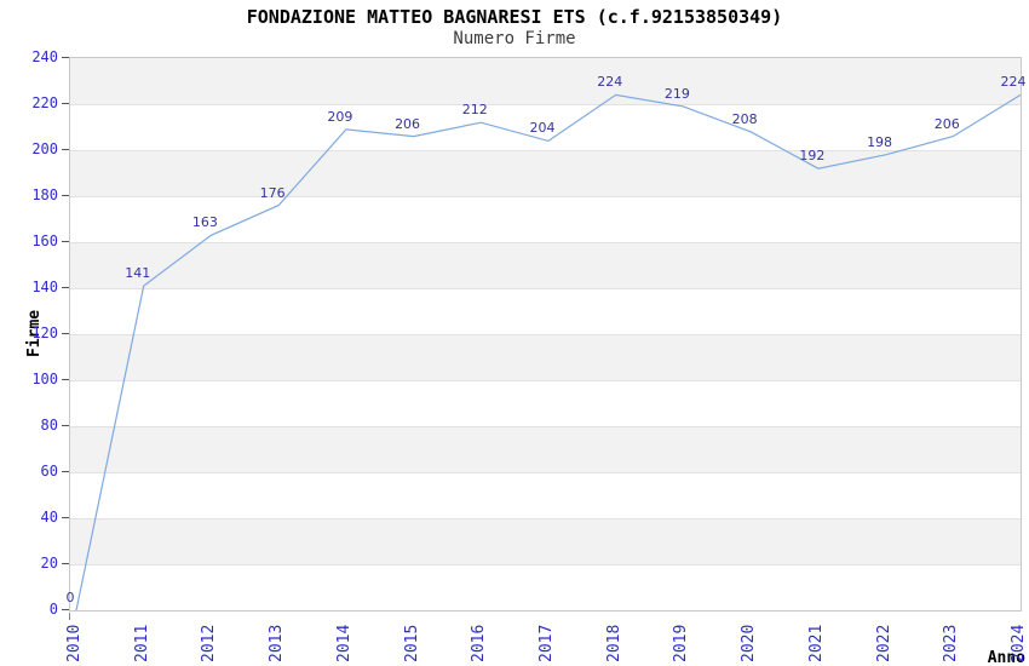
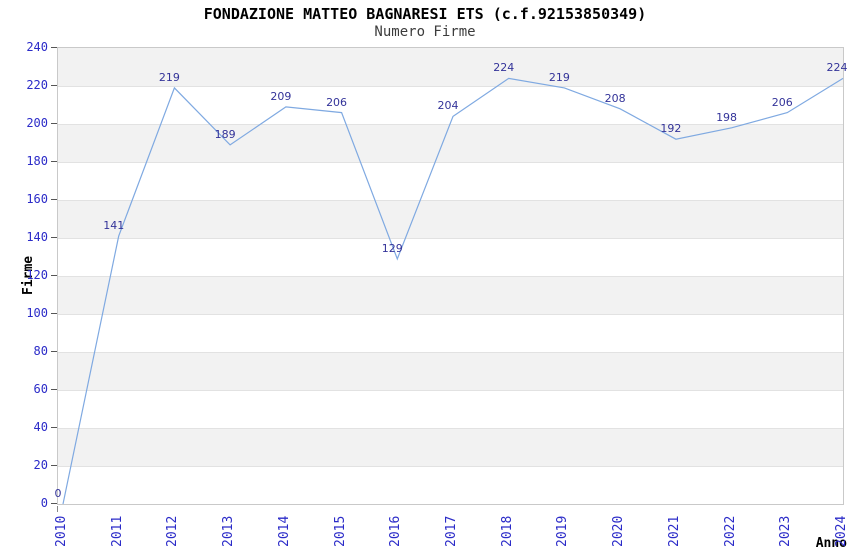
2012: 163 -> 219
2013: 176 -> 189
2016: 212 -> 129
